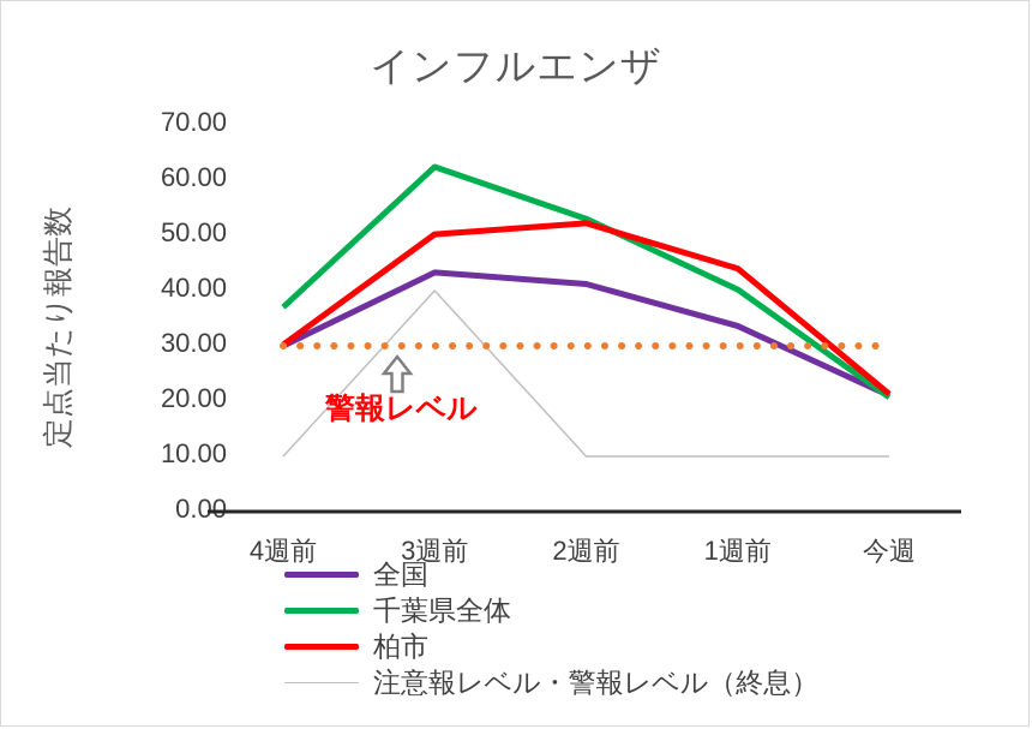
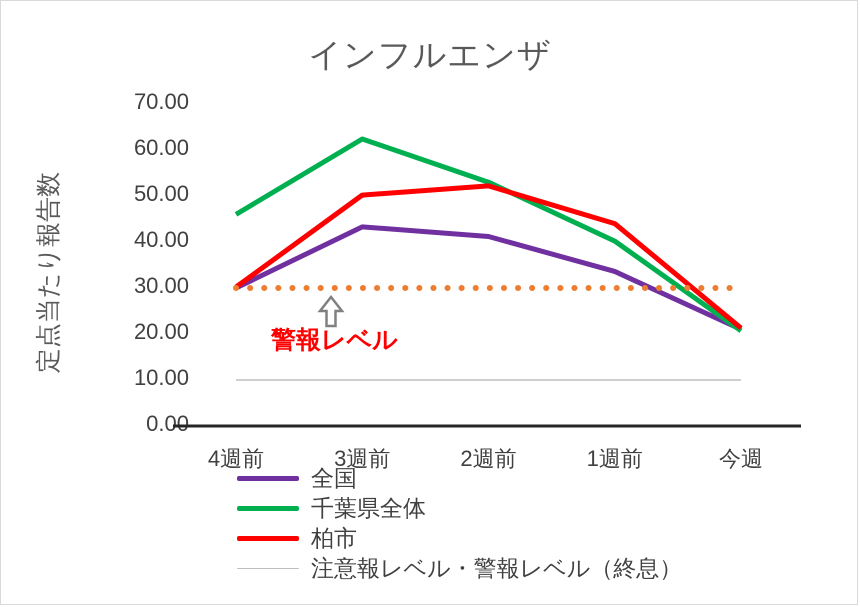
千葉県全体/4週前: 37 -> 46
注意報レベル・警報レベル（終息）/3週前: 40 -> 10
